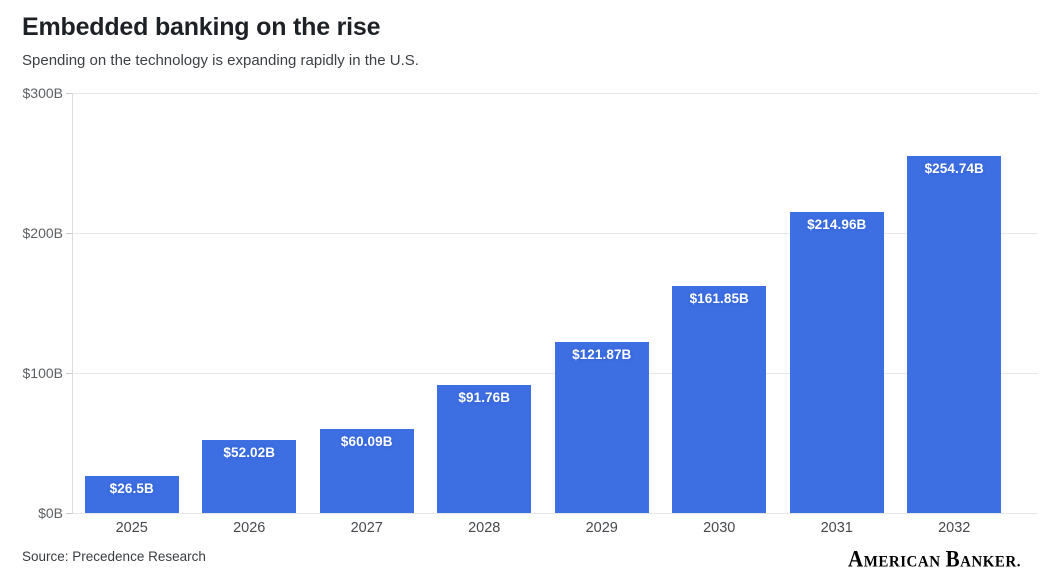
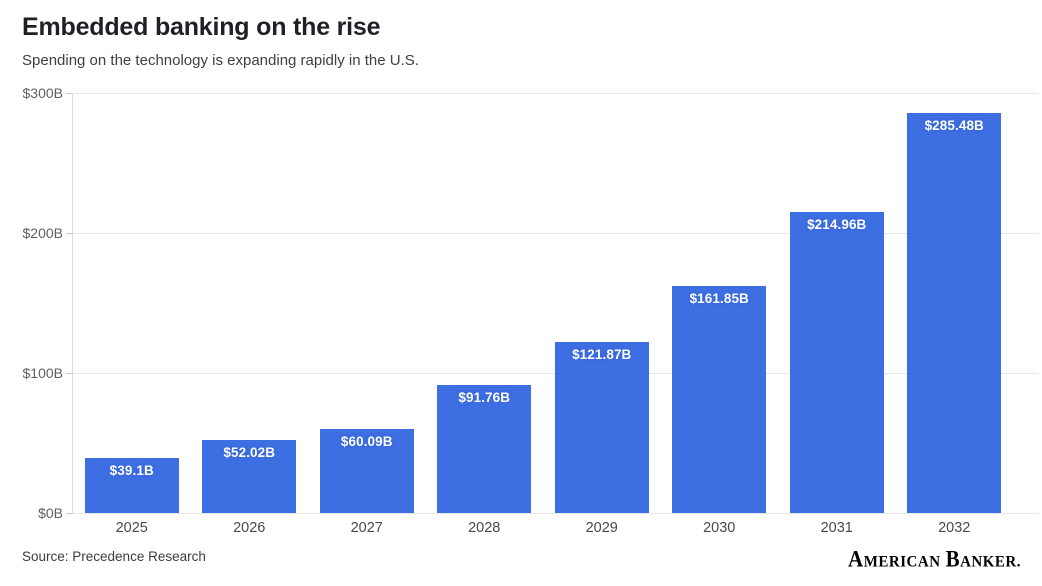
2025: $26.5B -> $39.1B
2032: $254.74B -> $285.48B
